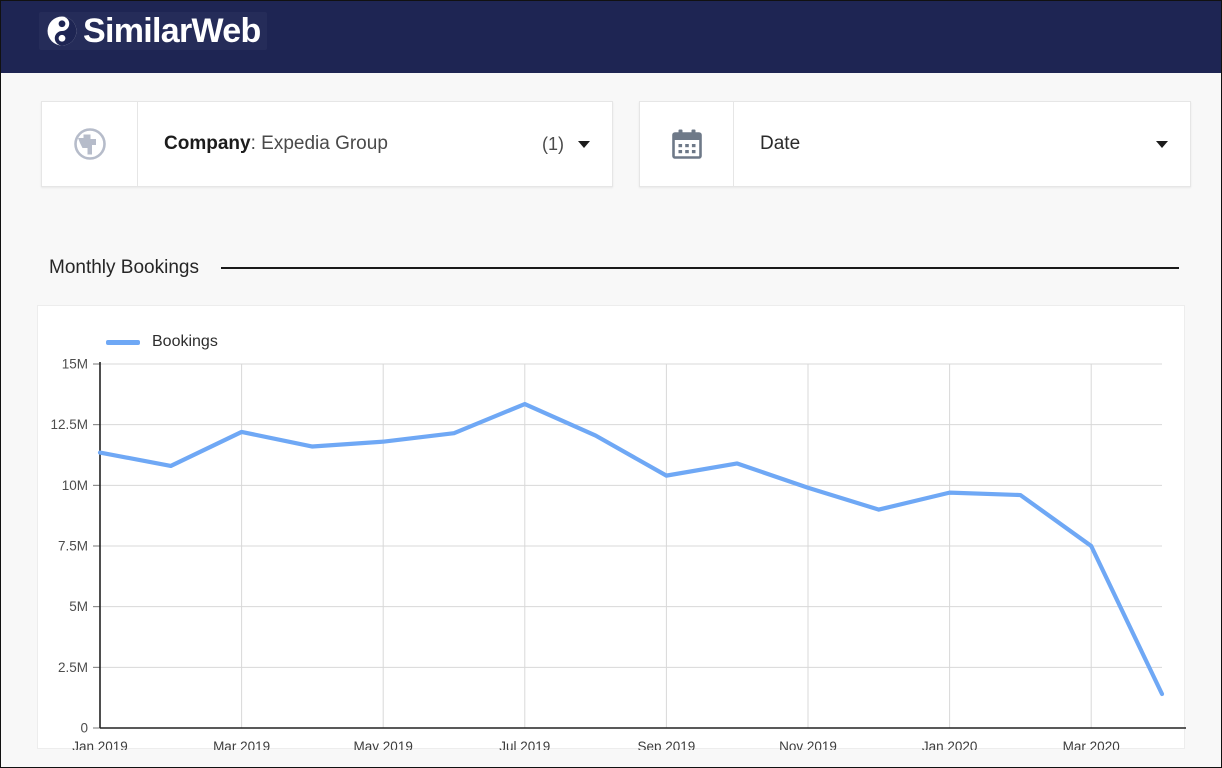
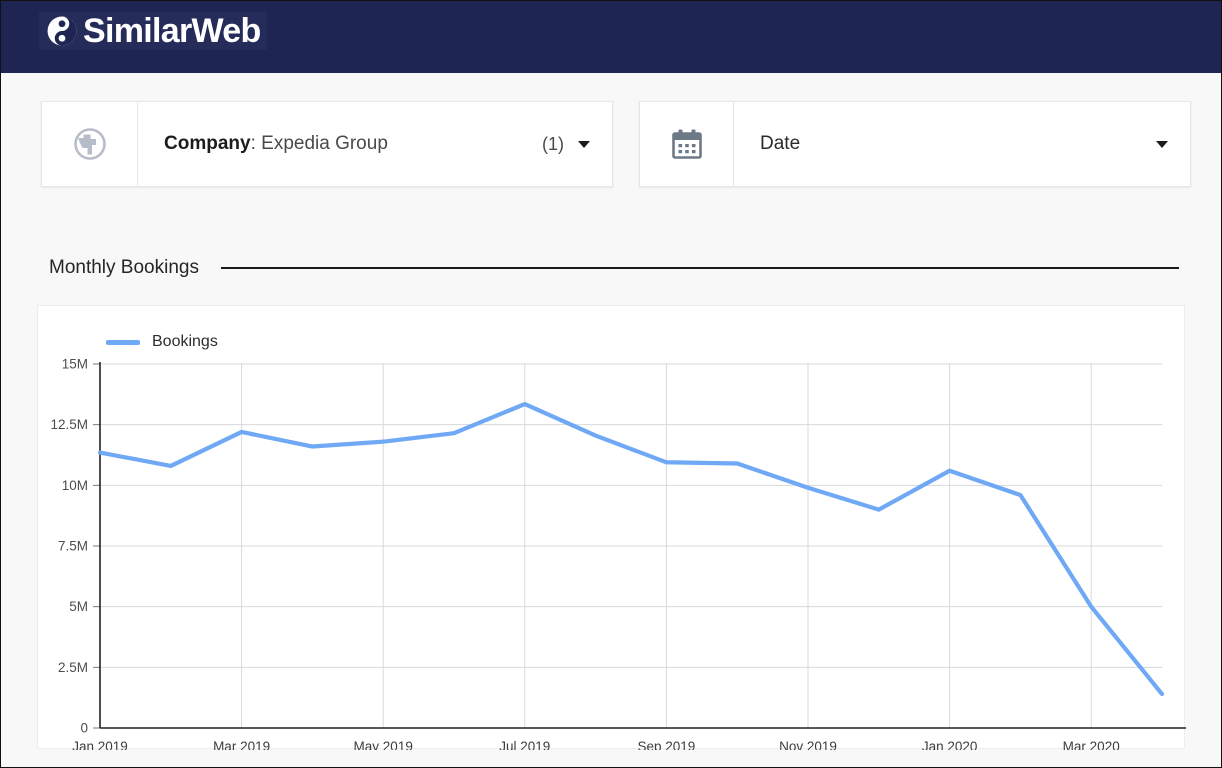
Sep 2019: 10.4M -> 11.0M
Jan 2020: 9.7M -> 10.6M
Mar 2020: 7.5M -> 5.0M
